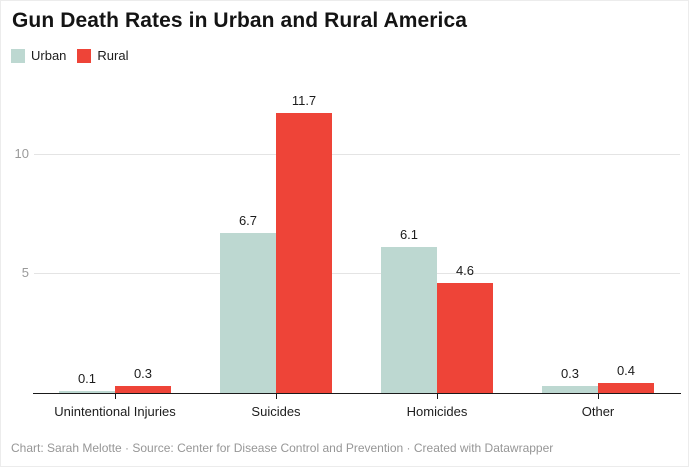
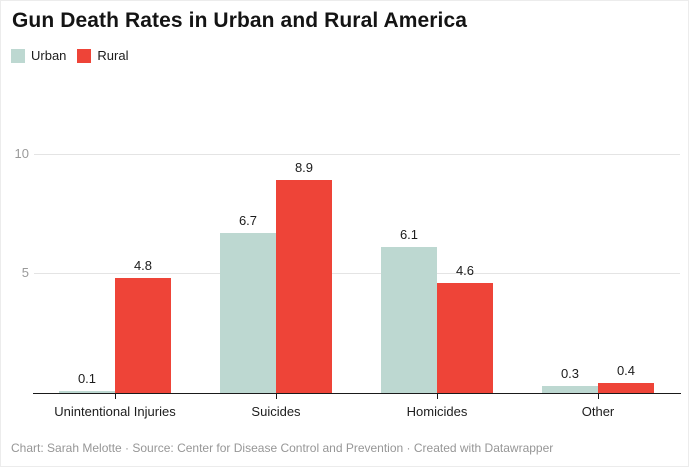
Rural/Unintentional Injuries: 0.3 -> 4.8
Rural/Suicides: 11.7 -> 8.9
